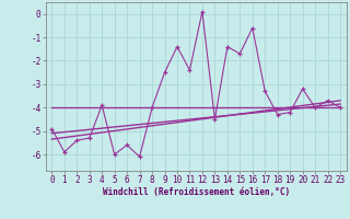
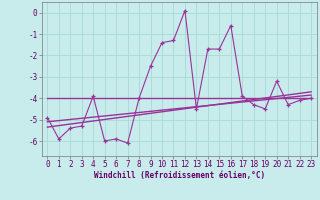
6: -5.6 -> -5.9
11: -2.4 -> -1.3
14: -1.4 -> -1.7
17: -3.3 -> -3.9
19: -4.2 -> -4.5
21: -4.0 -> -4.3
22: -3.7 -> -4.1
